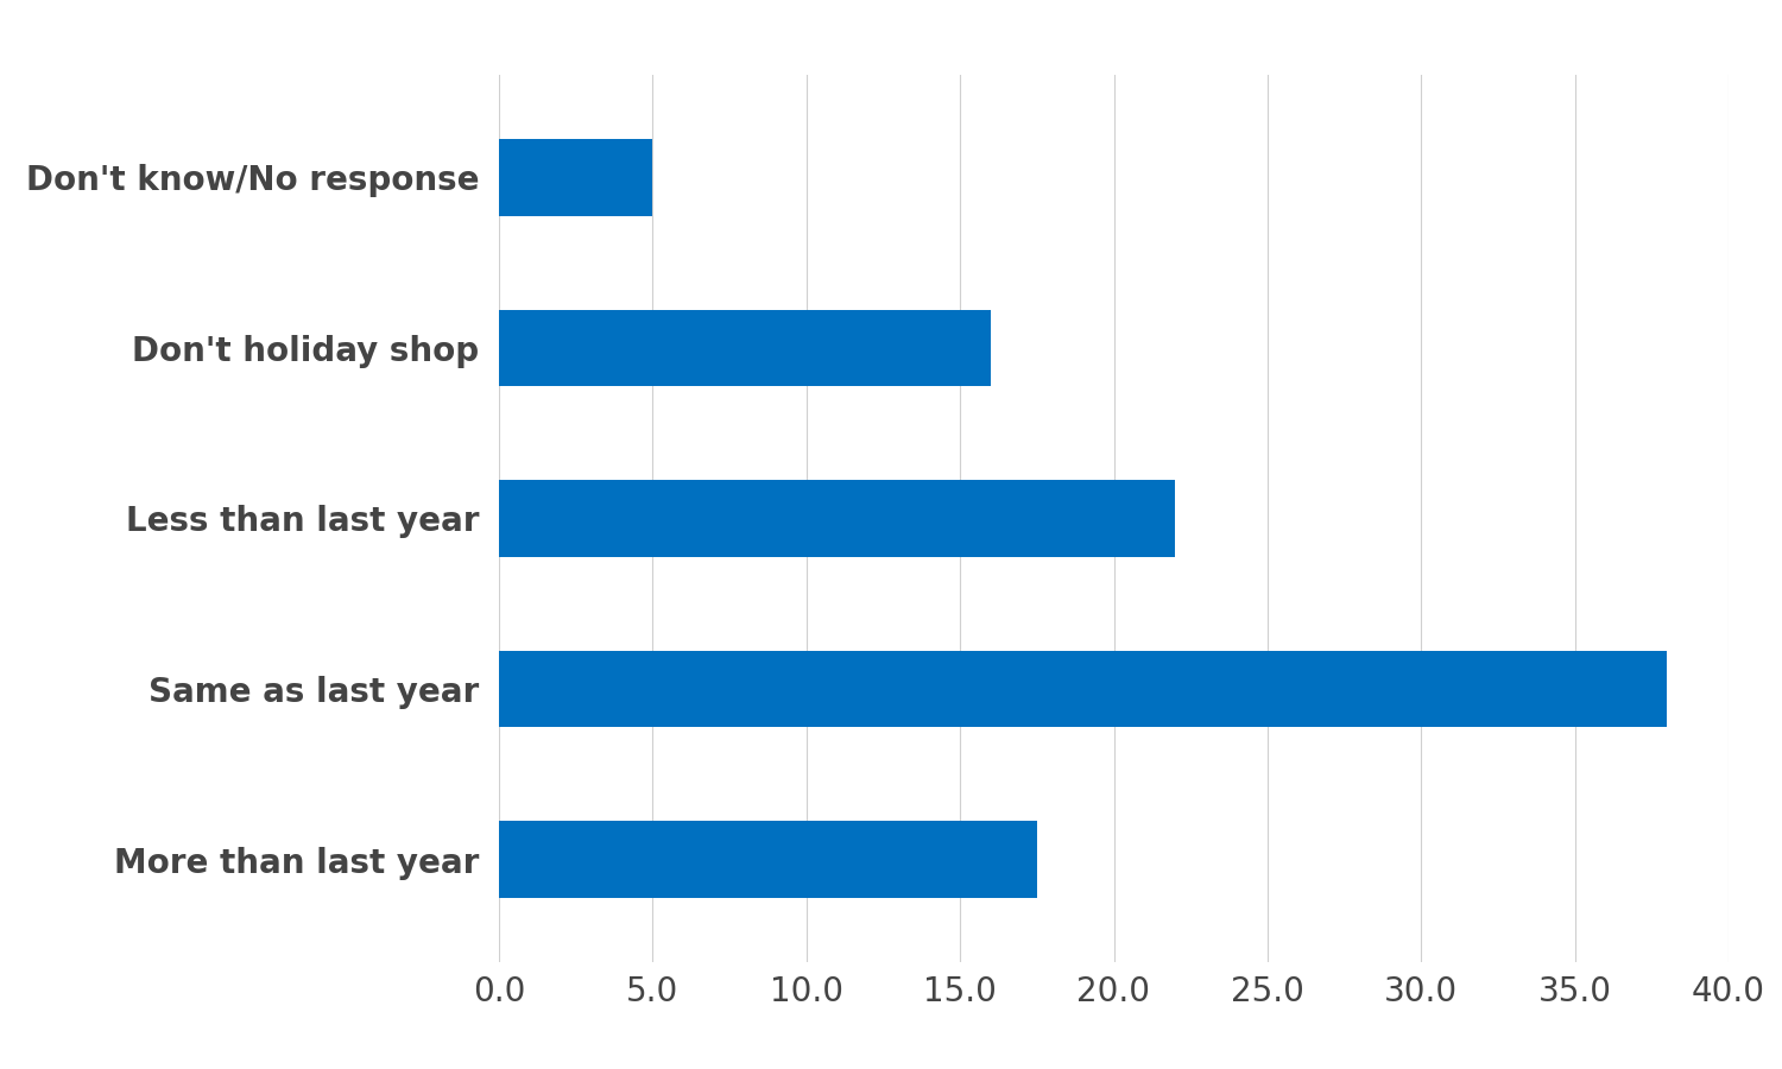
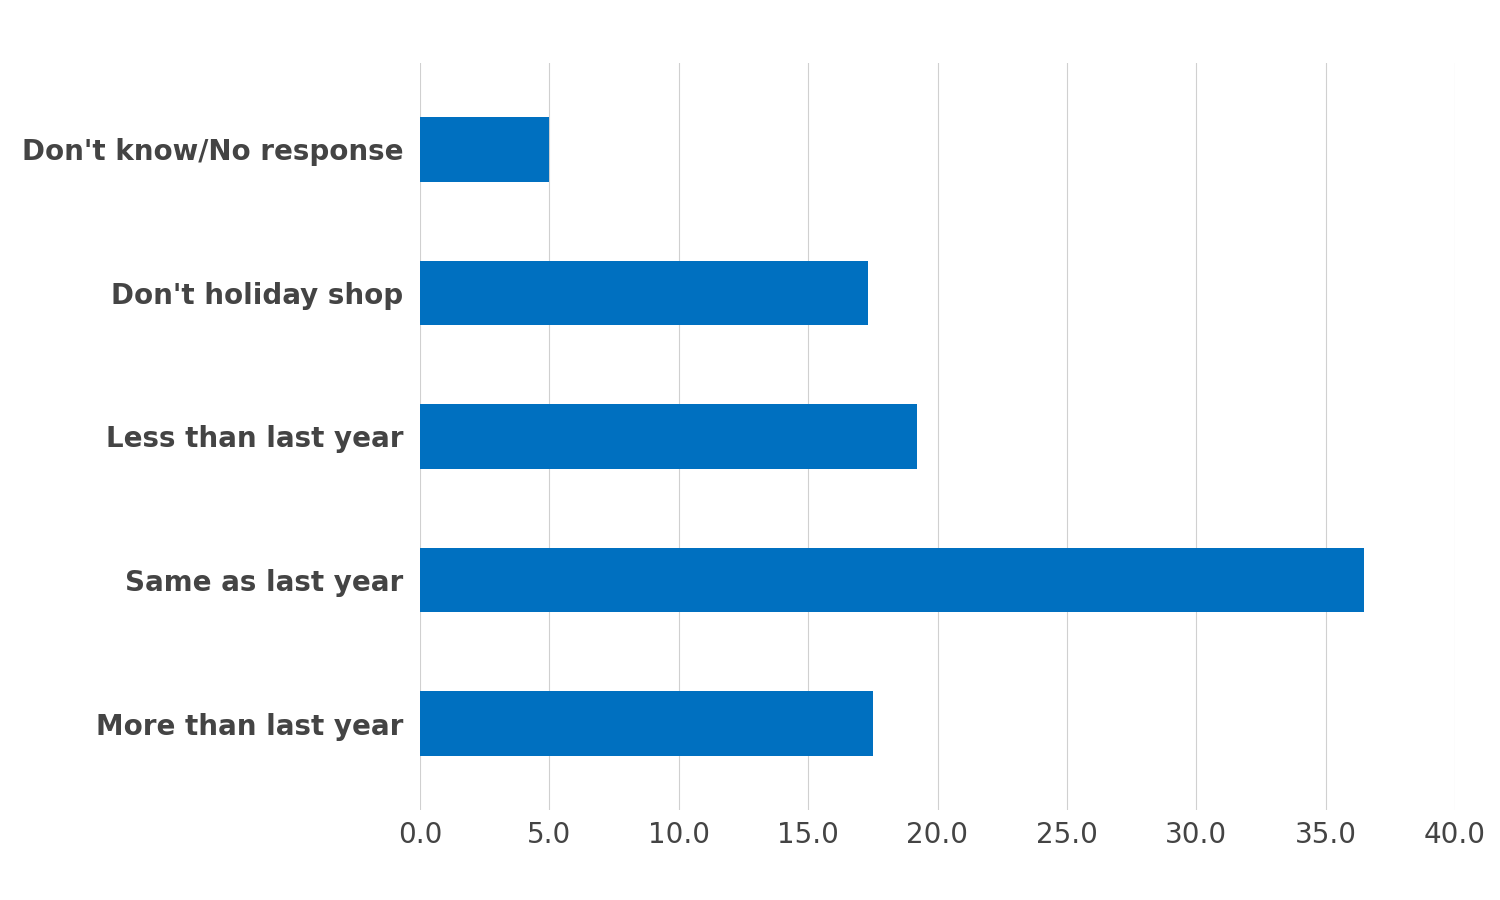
Don't holiday shop: 16.0 -> 17.3
Less than last year: 22.0 -> 19.2
Same as last year: 38.0 -> 36.5
